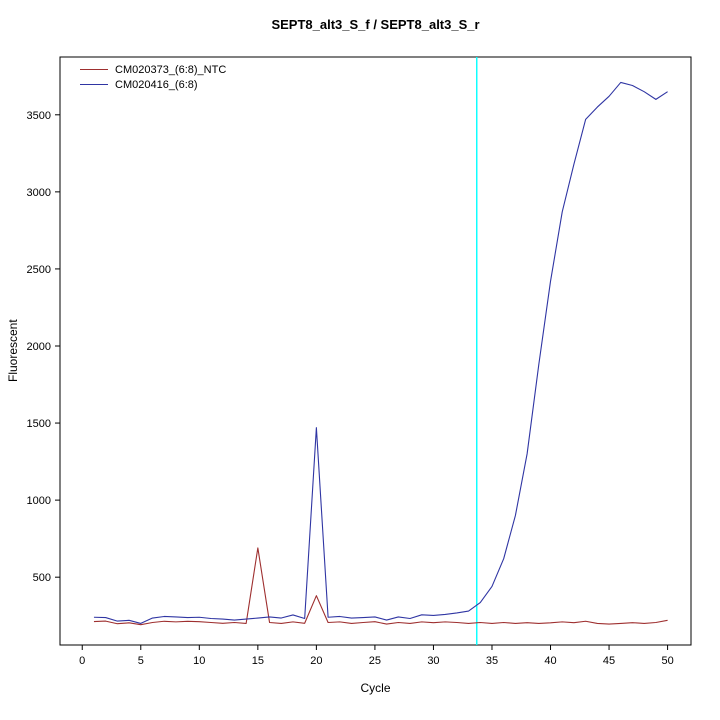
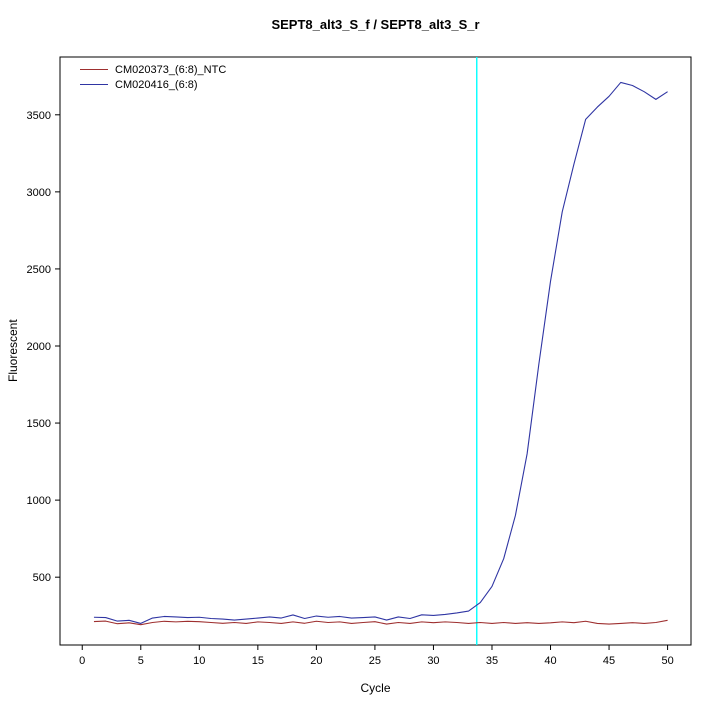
CM020373_(6:8)_NTC/15: 690 -> 210
CM020373_(6:8)_NTC/20: 380 -> 210
CM020416_(6:8)/20: 1470 -> 250
